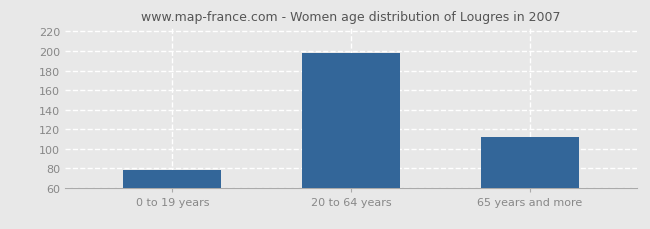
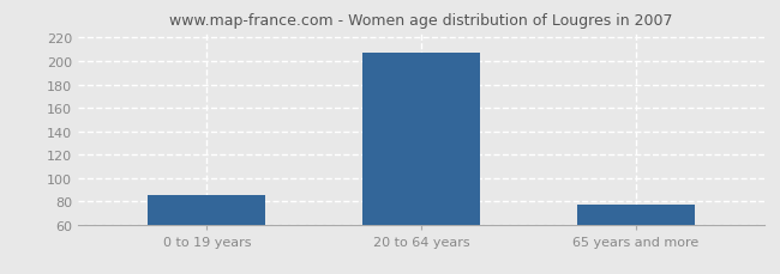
0 to 19 years: 78 -> 85
20 to 64 years: 198 -> 207
65 years and more: 112 -> 77
